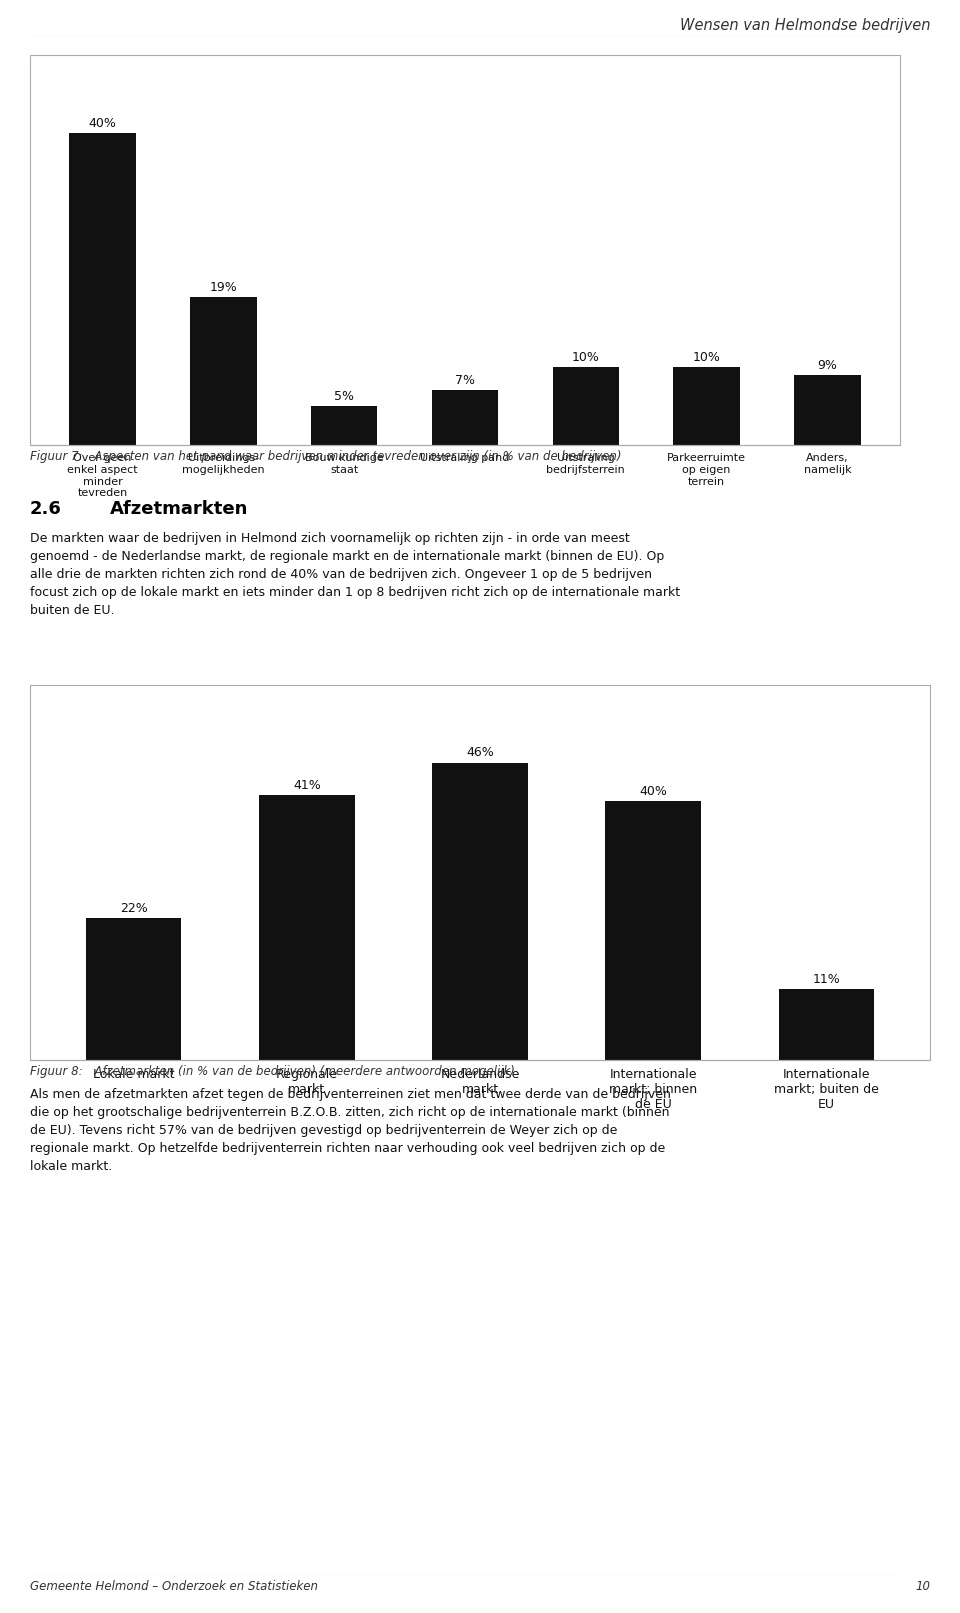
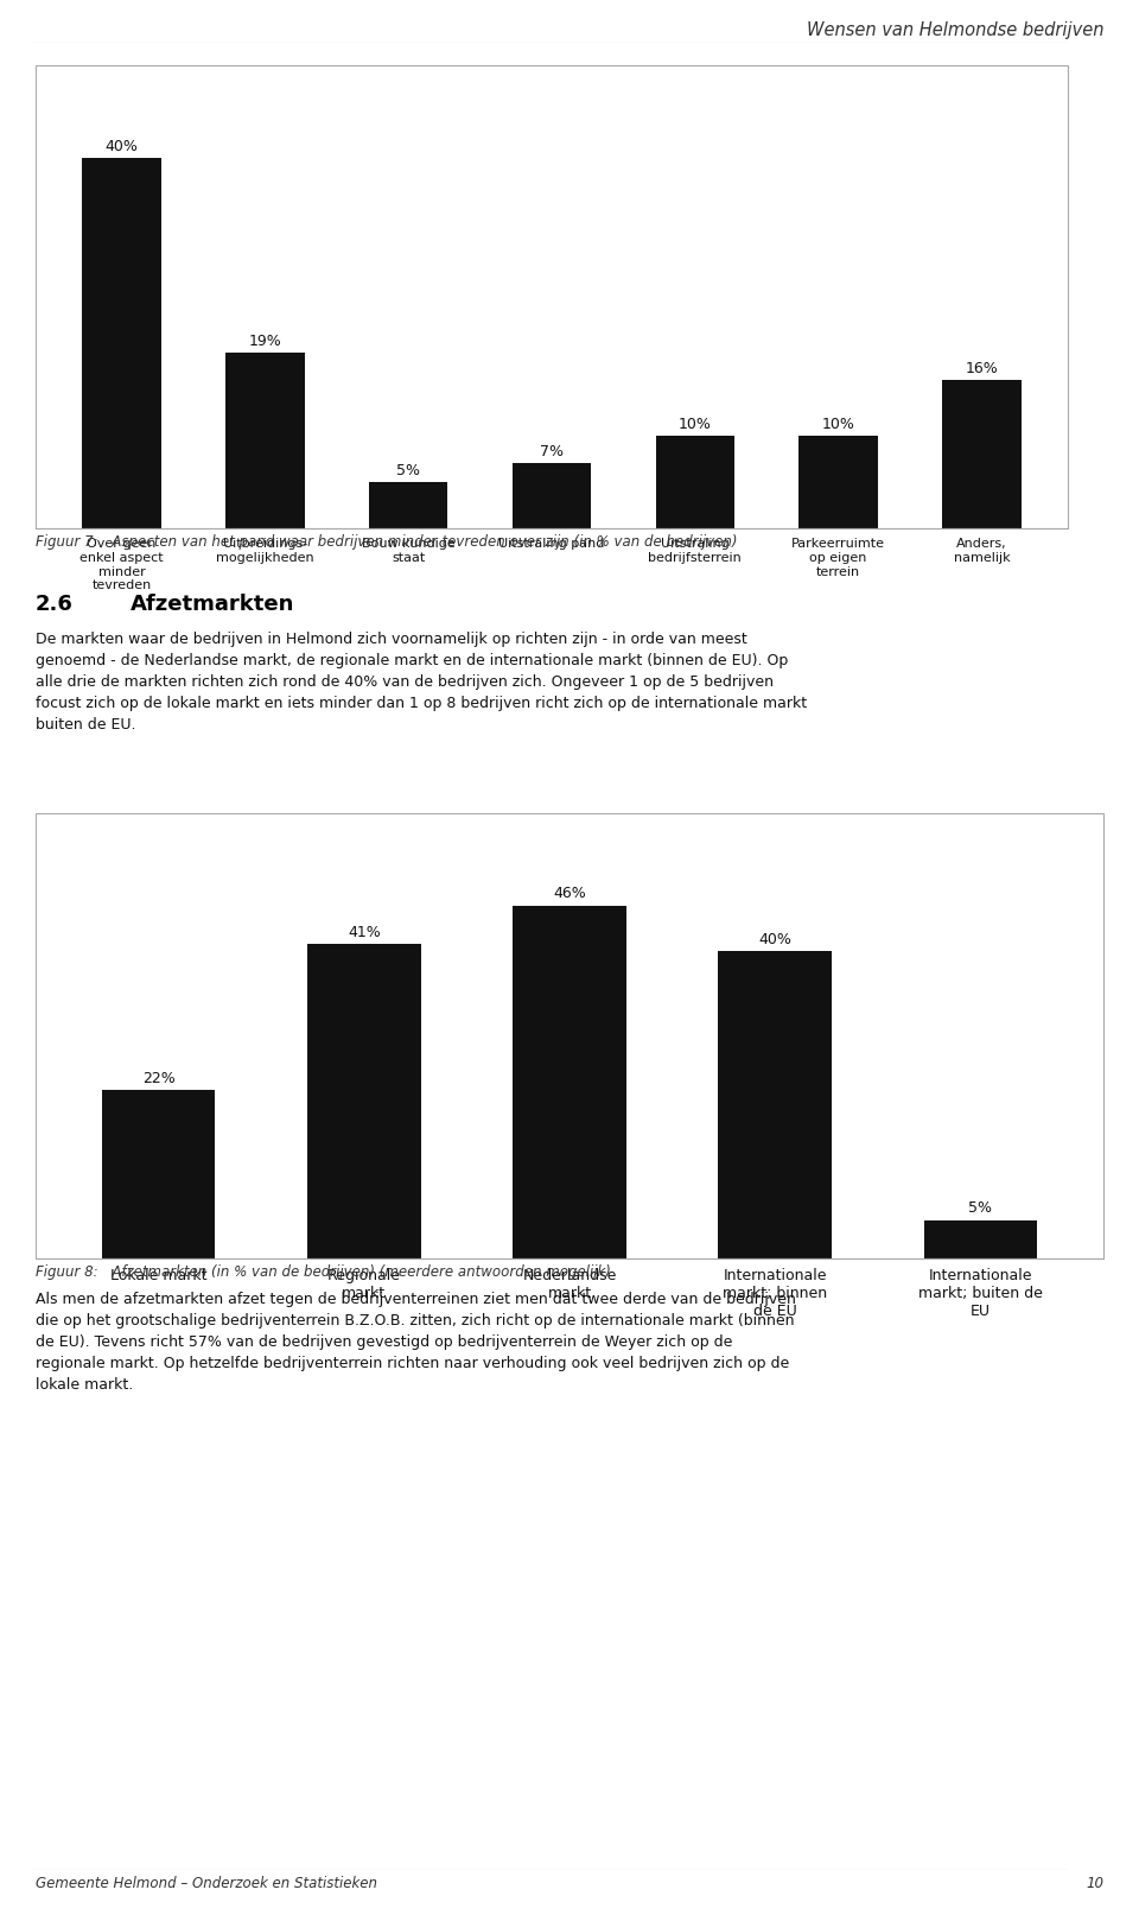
Anders, namelijk: 9% -> 16%
Internationale markt; buiten de EU: 11% -> 5%
